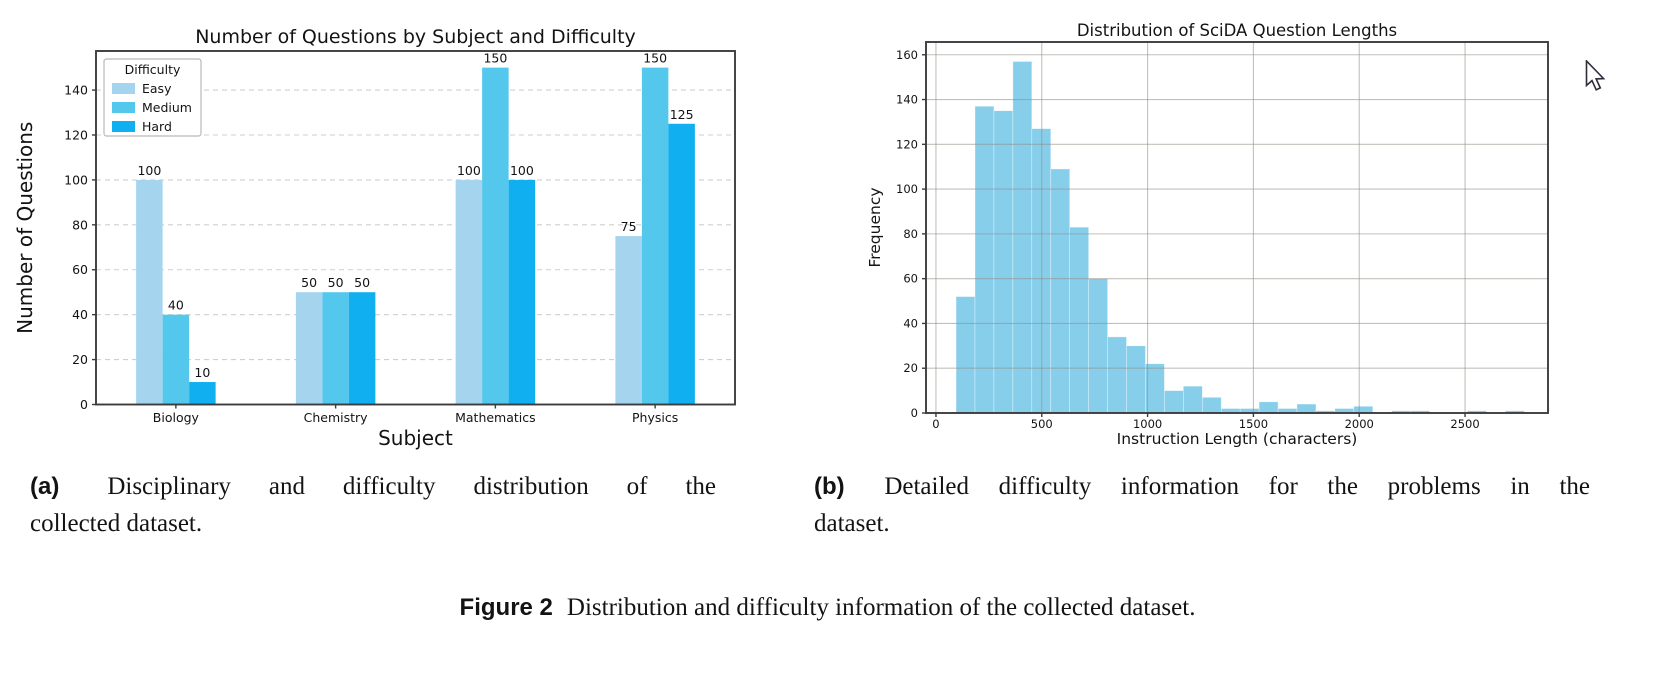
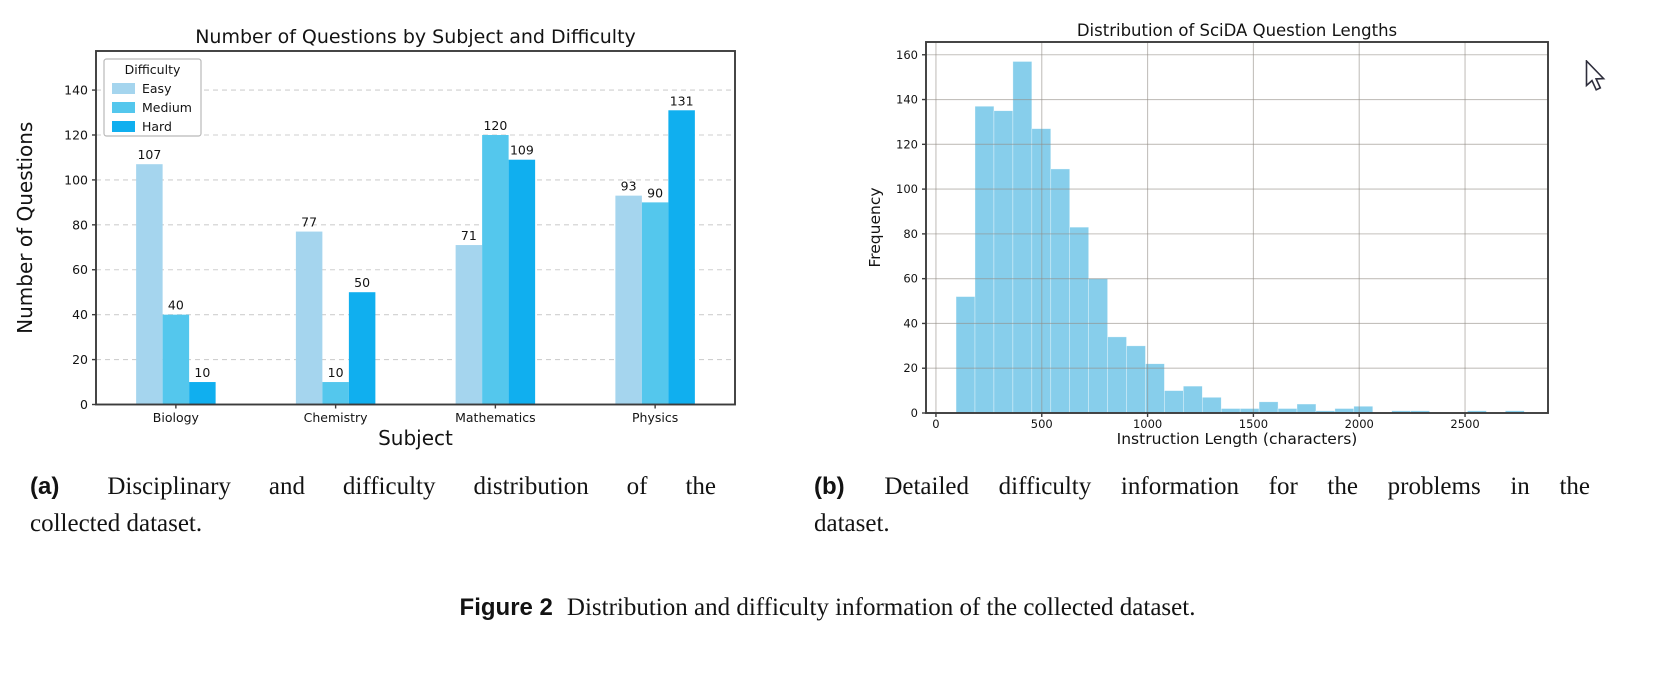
Number of Questions by Subject and Difficulty/Easy/Biology: 100 -> 107
Number of Questions by Subject and Difficulty/Easy/Chemistry: 50 -> 77
Number of Questions by Subject and Difficulty/Medium/Chemistry: 50 -> 10
Number of Questions by Subject and Difficulty/Easy/Mathematics: 100 -> 71
Number of Questions by Subject and Difficulty/Medium/Mathematics: 150 -> 120
Number of Questions by Subject and Difficulty/Hard/Mathematics: 100 -> 109
Number of Questions by Subject and Difficulty/Easy/Physics: 75 -> 93
Number of Questions by Subject and Difficulty/Medium/Physics: 150 -> 90
Number of Questions by Subject and Difficulty/Hard/Physics: 125 -> 131
